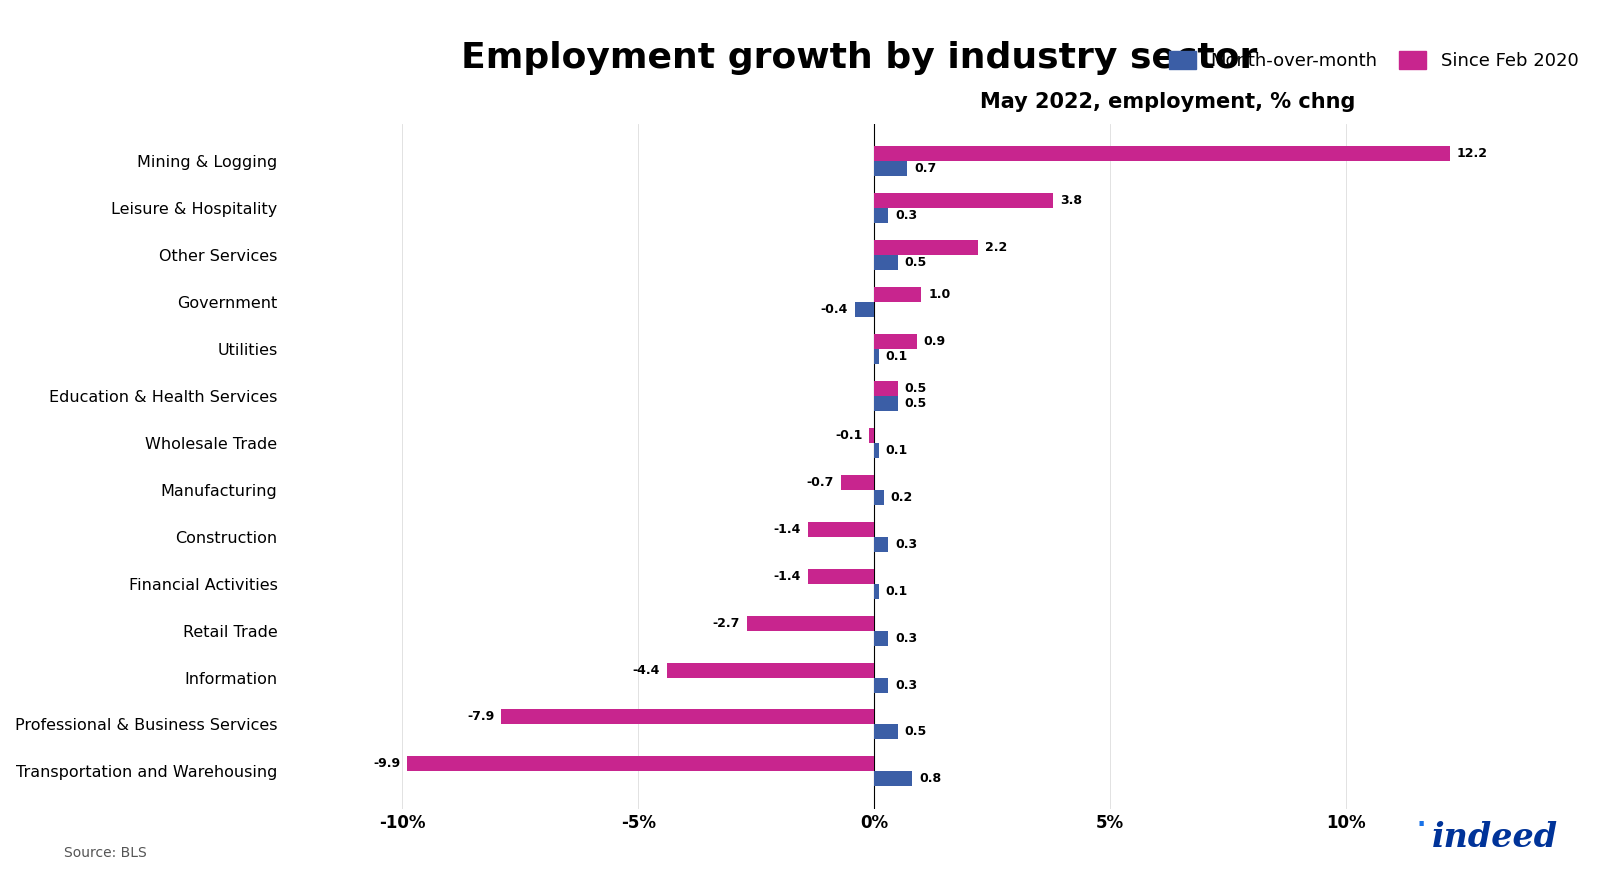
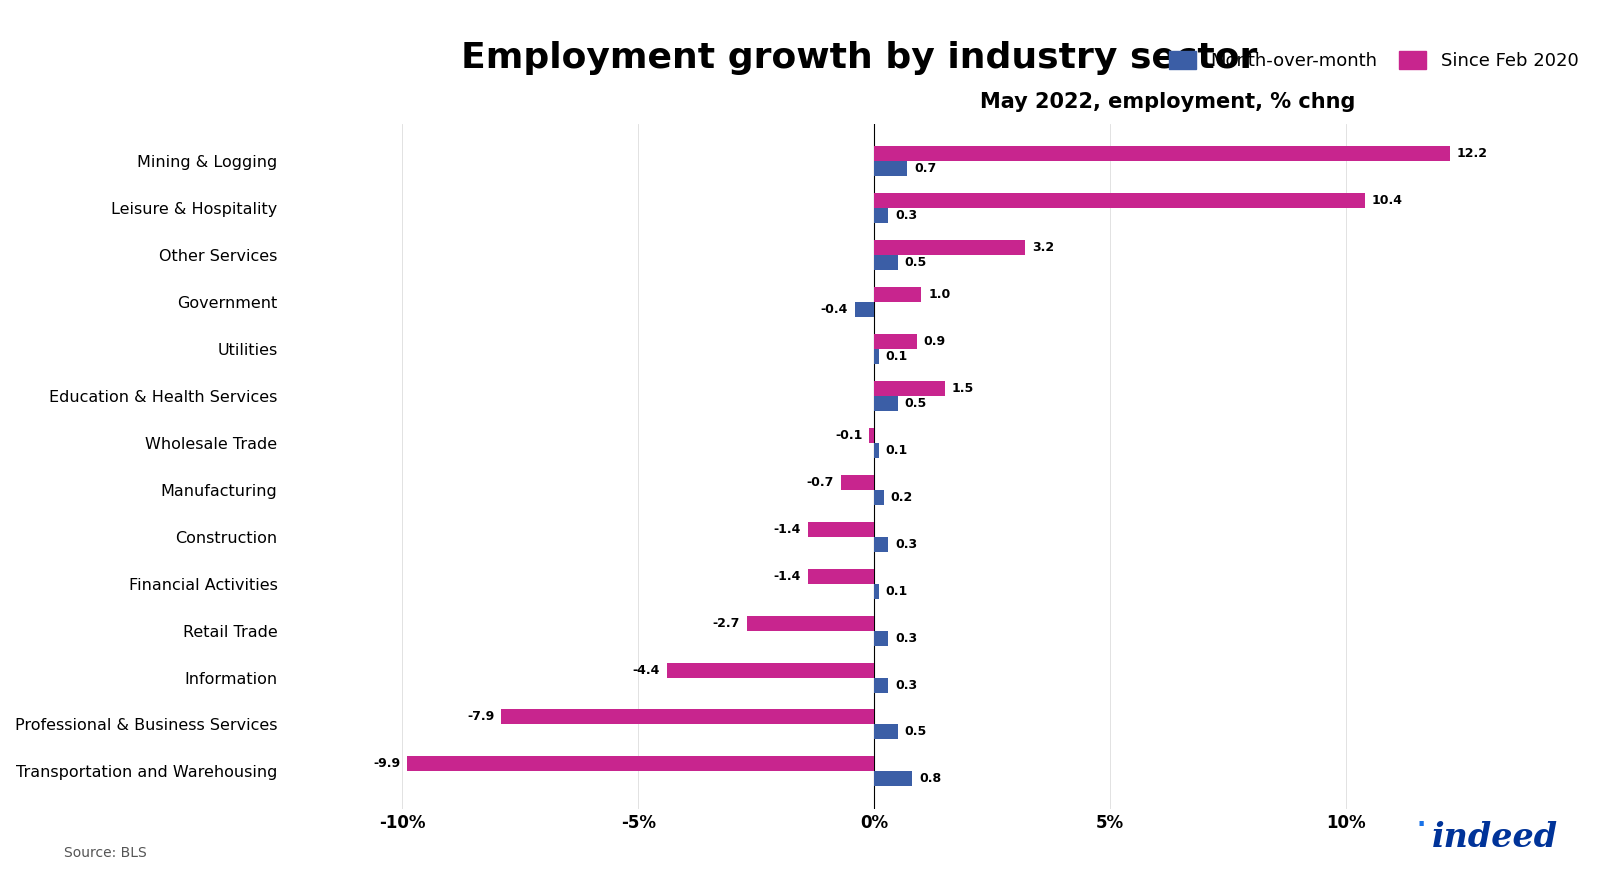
Since Feb 2020/Leisure & Hospitality: 3.8 -> 10.4
Since Feb 2020/Other Services: 2.2 -> 3.2
Since Feb 2020/Education & Health Services: 0.5 -> 1.5
